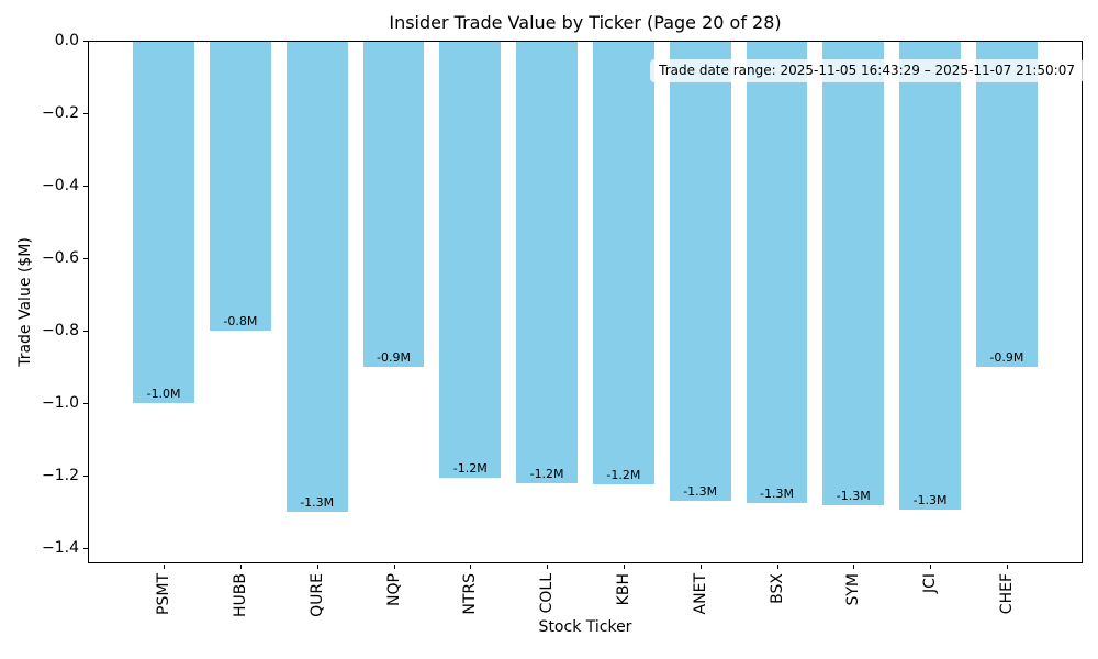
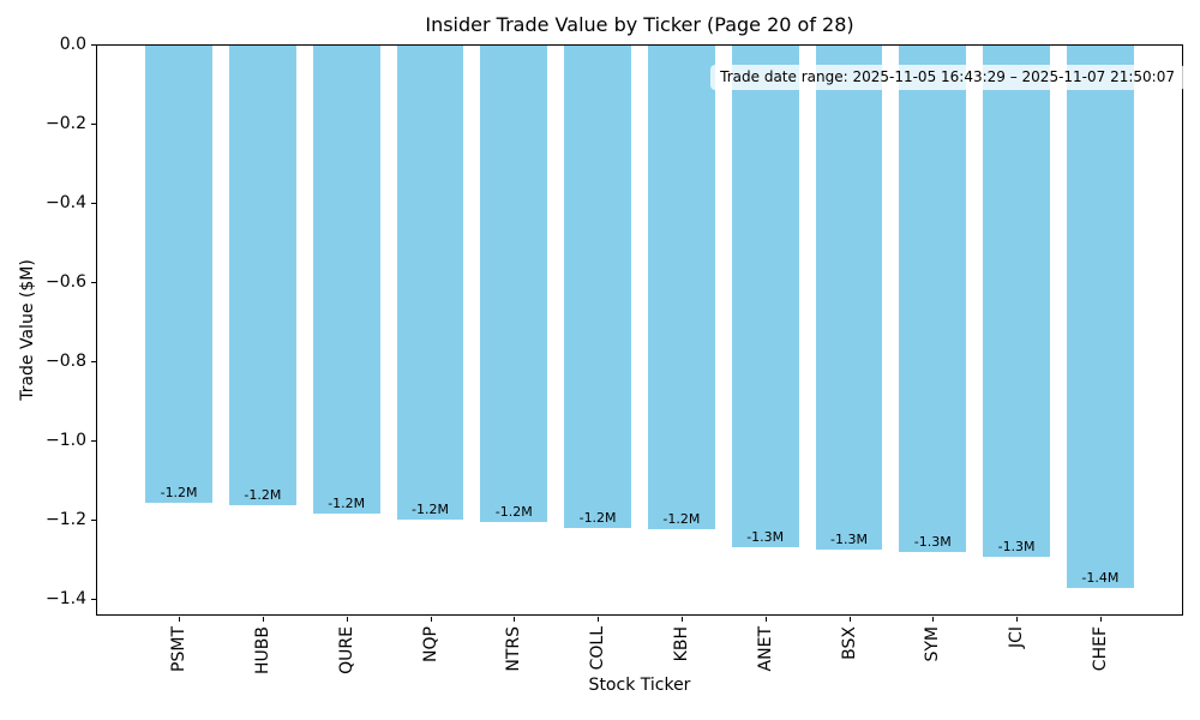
PSMT: -1.0M -> -1.2M
HUBB: -0.8M -> -1.2M
QURE: -1.3M -> -1.2M
NQP: -0.9M -> -1.2M
CHEF: -0.9M -> -1.4M
